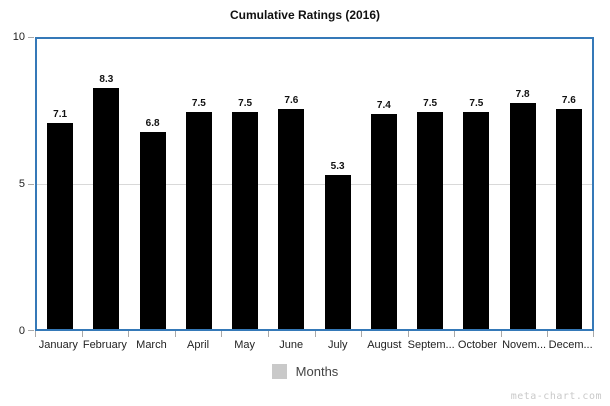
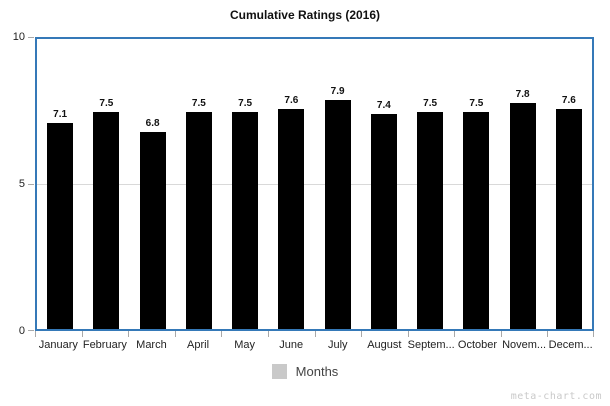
February: 8.3 -> 7.5
July: 5.3 -> 7.9
